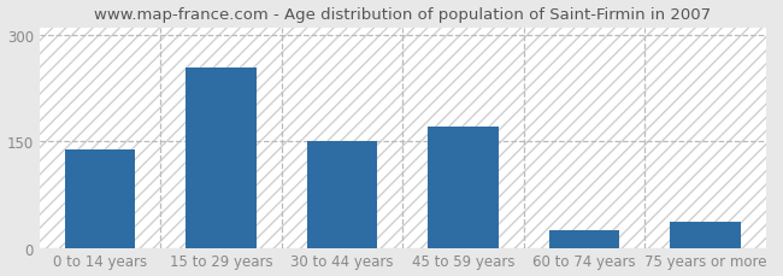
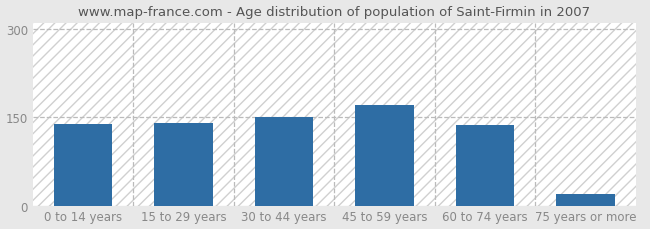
15 to 29 years: 254 -> 140
60 to 74 years: 24 -> 136
75 years or more: 36 -> 20
